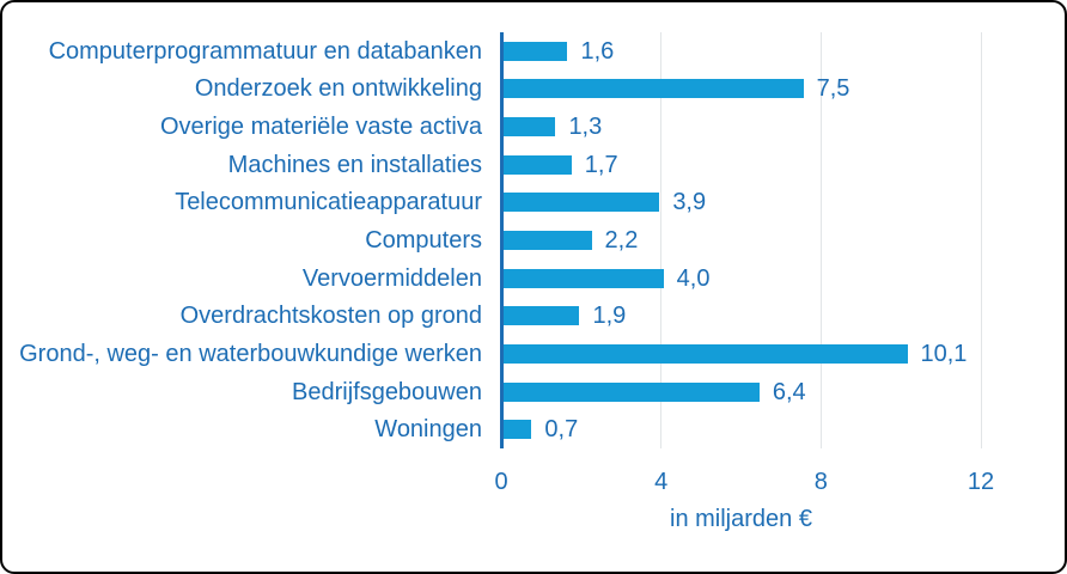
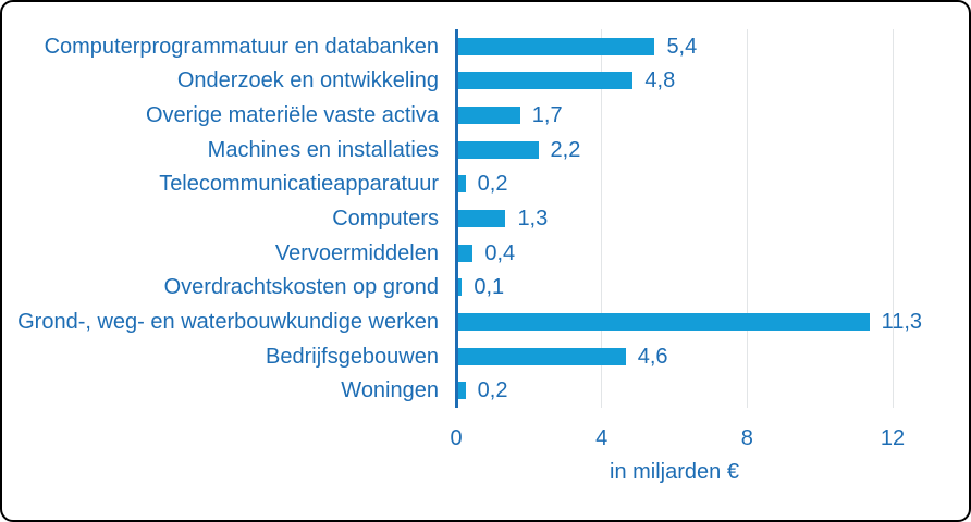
Computerprogrammatuur en databanken: 1,6 -> 5,4
Onderzoek en ontwikkeling: 7,5 -> 4,8
Overige materiële vaste activa: 1,3 -> 1,7
Machines en installaties: 1,7 -> 2,2
Telecommunicatieapparatuur: 3,9 -> 0,2
Computers: 2,2 -> 1,3
Vervoermiddelen: 4,0 -> 0,4
Overdrachtskosten op grond: 1,9 -> 0,1
Grond-, weg- en waterbouwkundige werken: 10,1 -> 11,3
Bedrijfsgebouwen: 6,4 -> 4,6
Woningen: 0,7 -> 0,2
